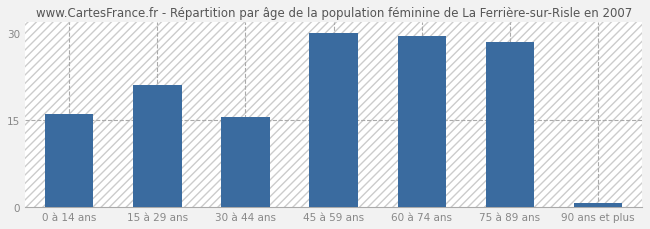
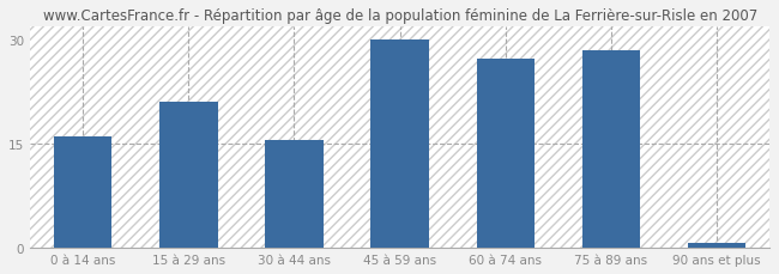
60 à 74 ans: 29.5 -> 27.2
